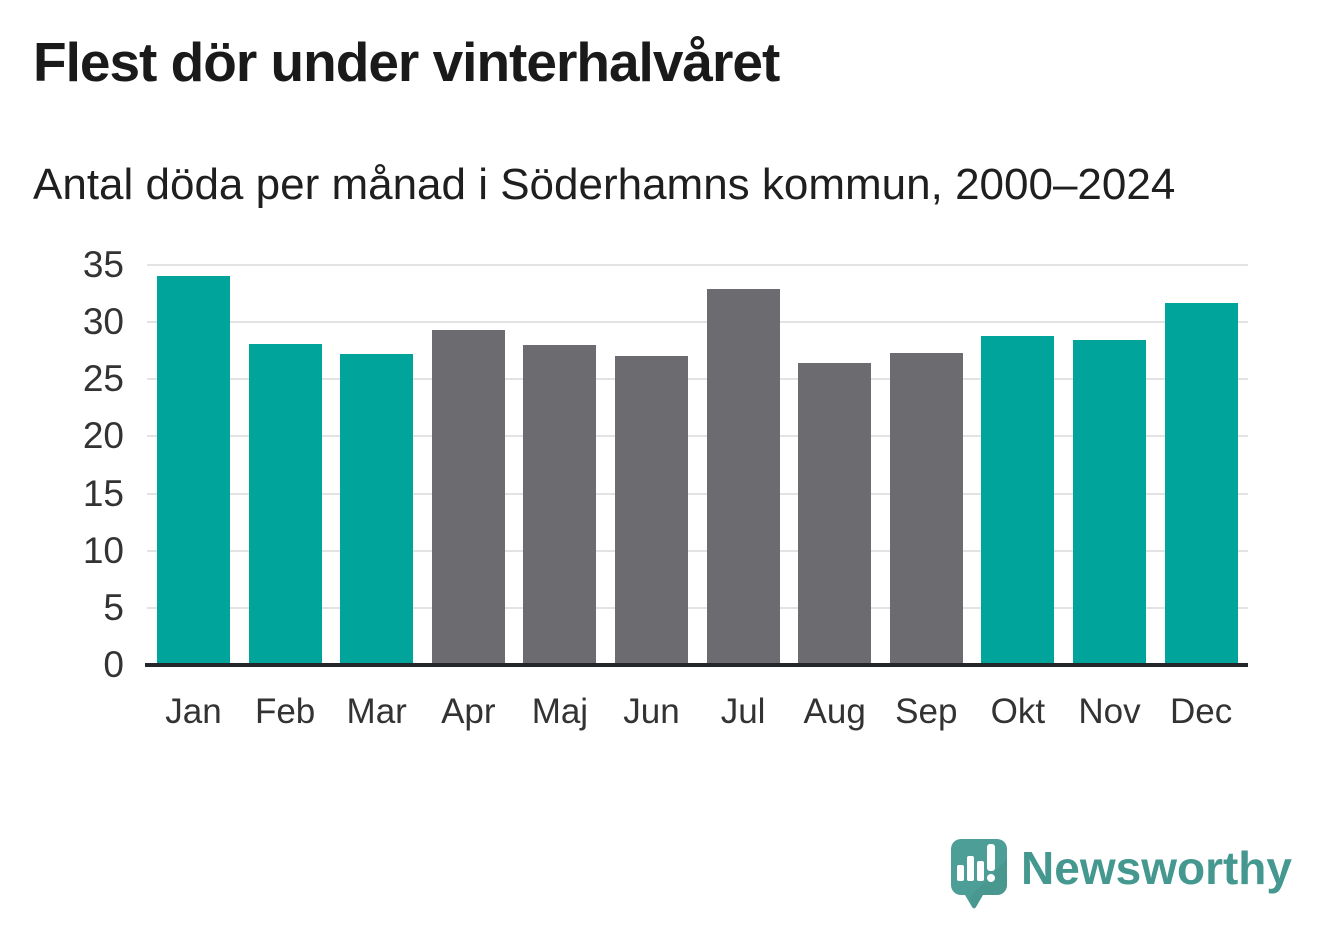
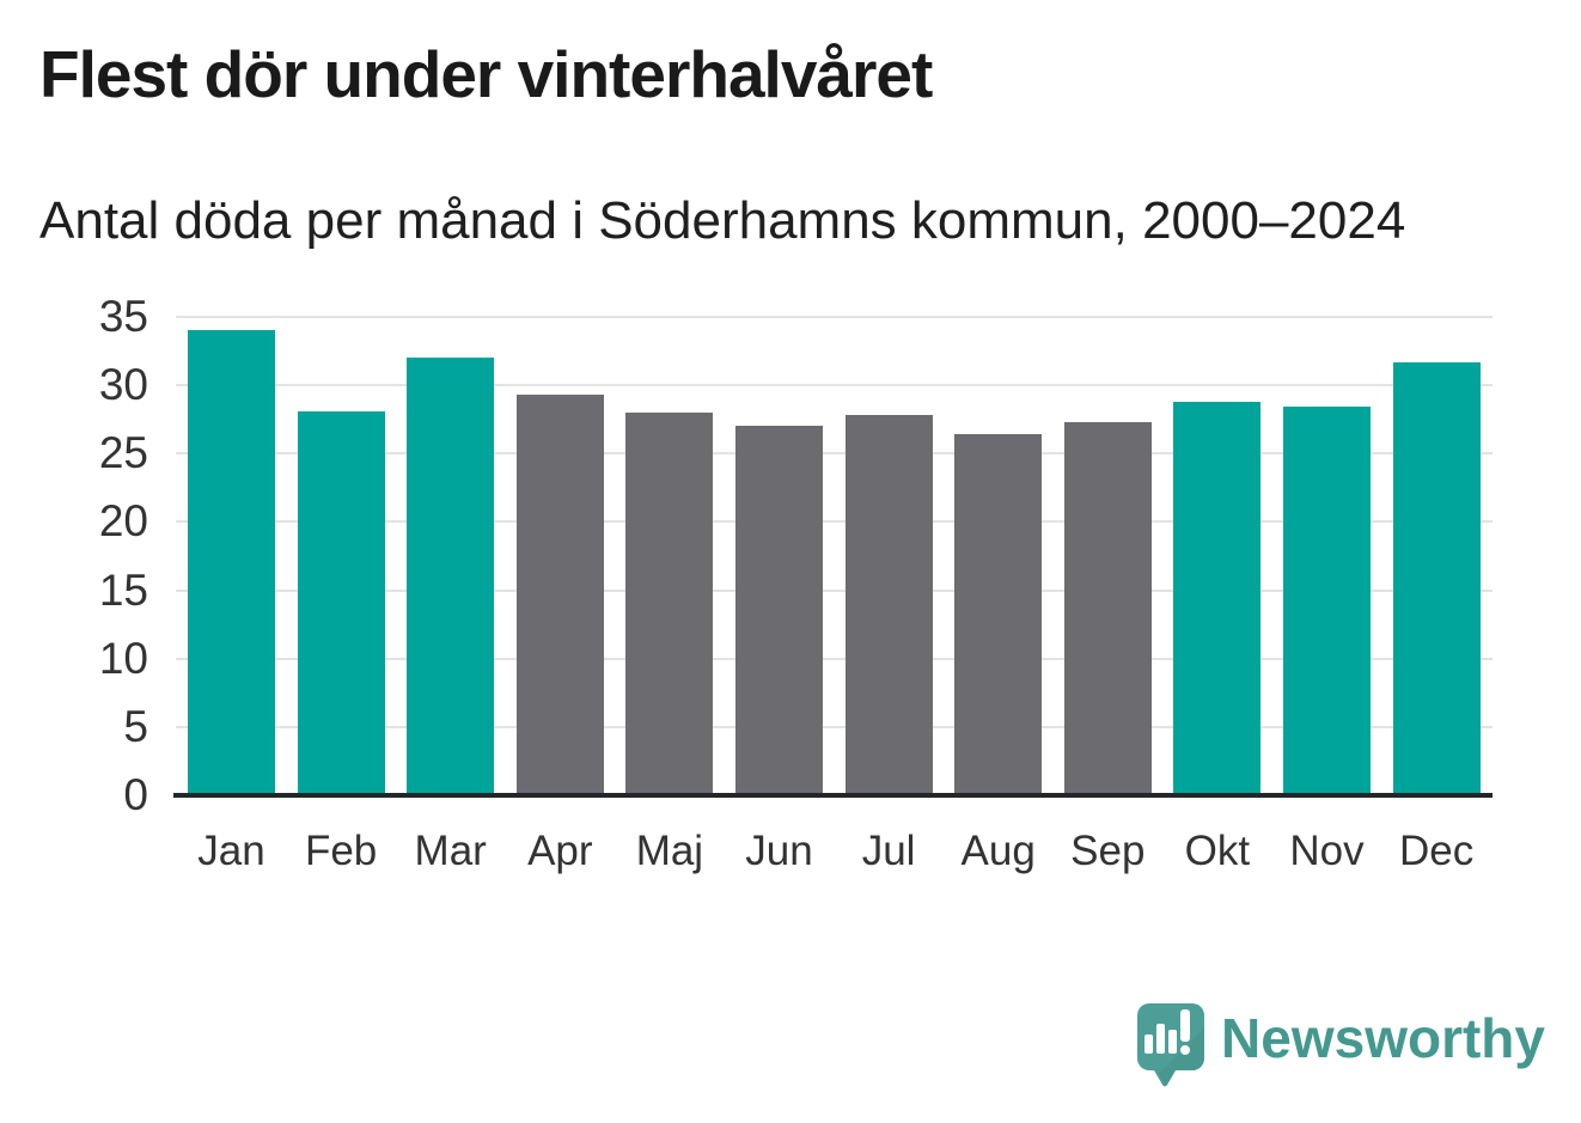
Mar: 27.2 -> 32.0
Jul: 32.9 -> 27.8
